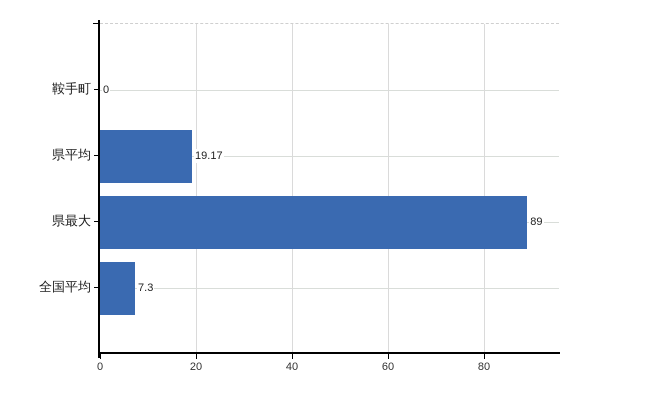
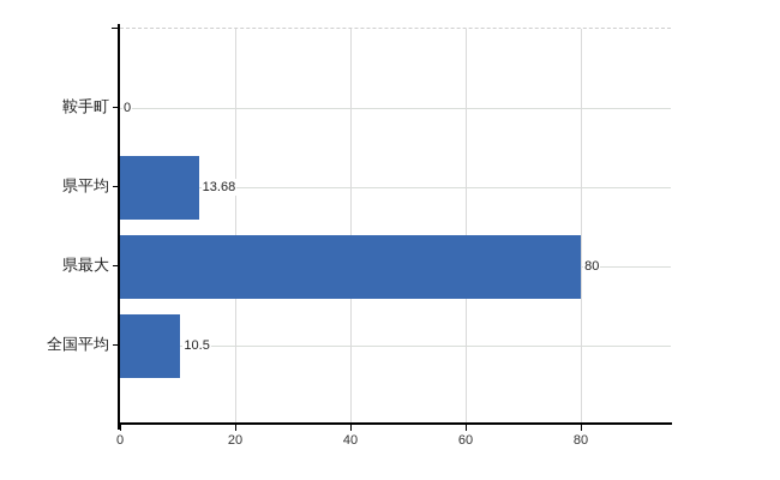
県平均: 19.17 -> 13.68
県最大: 89 -> 80
全国平均: 7.3 -> 10.5
